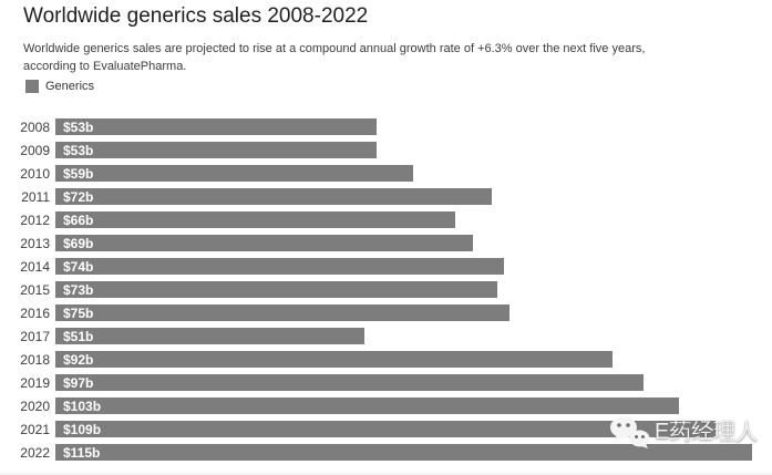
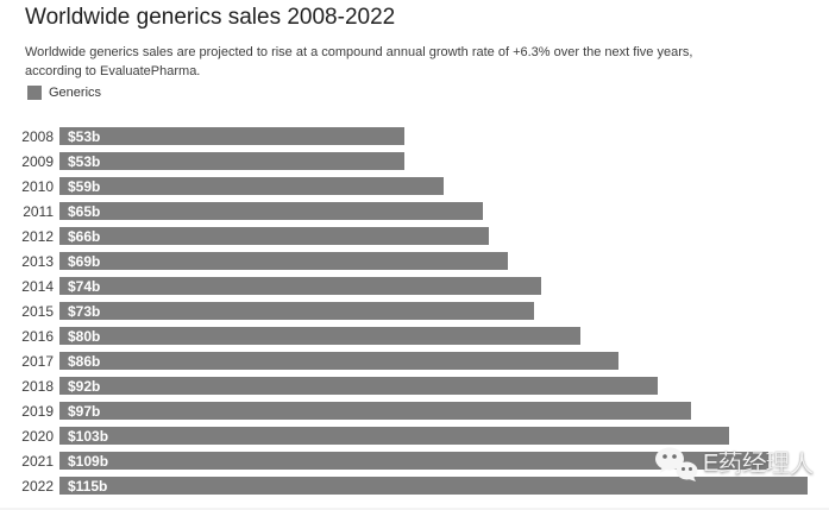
2011: $72b -> $65b
2016: $75b -> $80b
2017: $51b -> $86b
